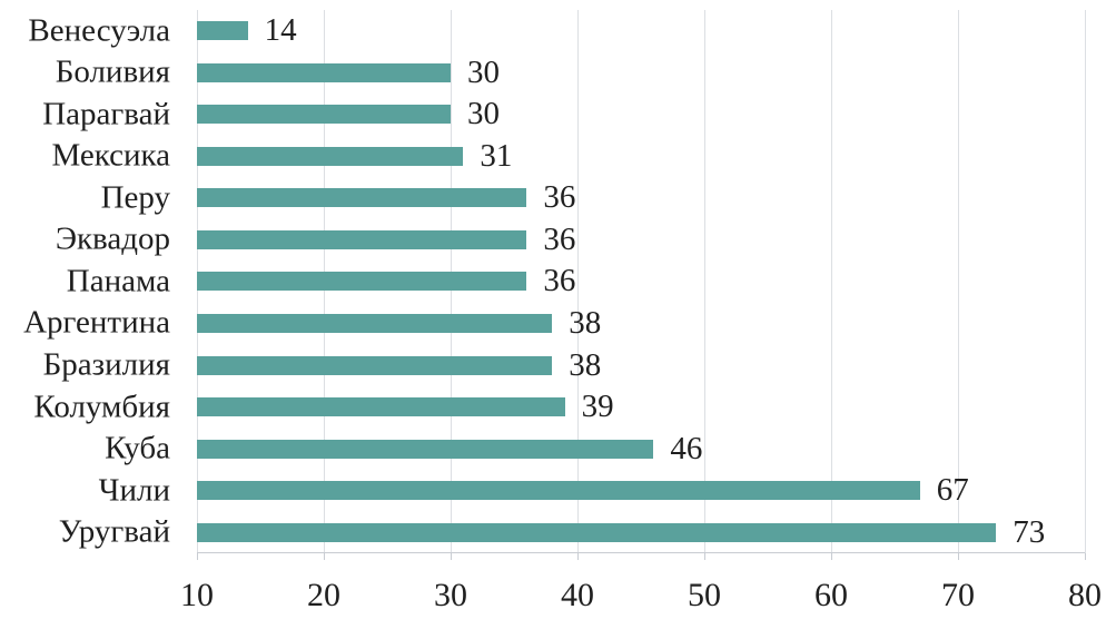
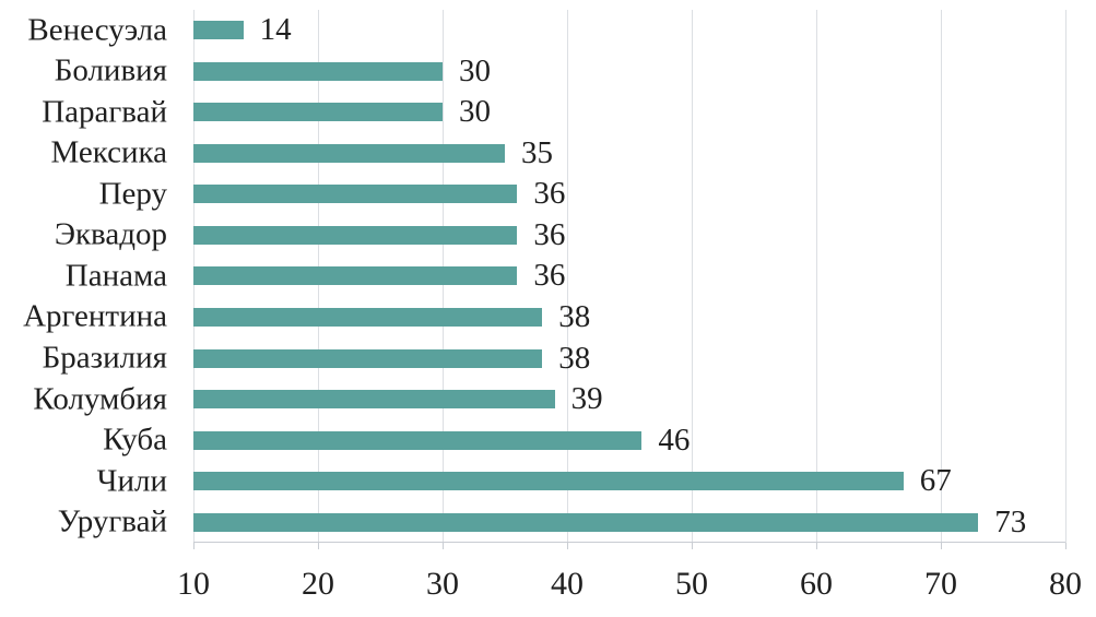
Мексика: 31 -> 35
